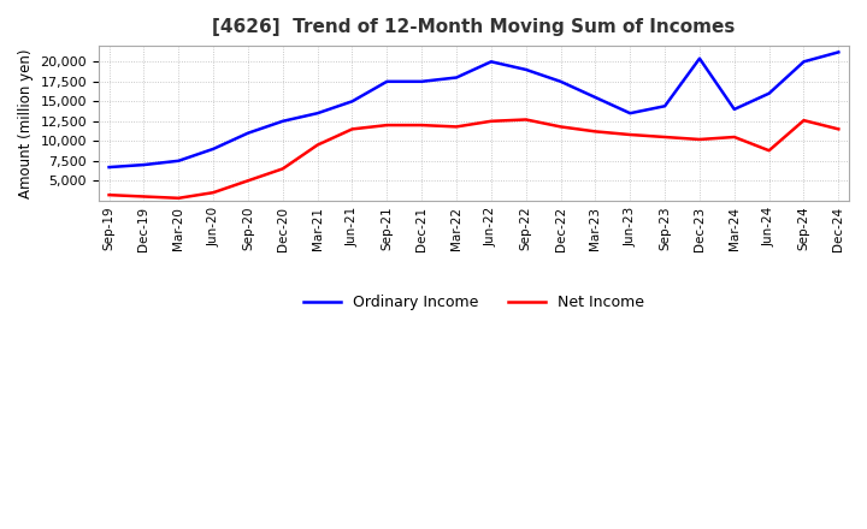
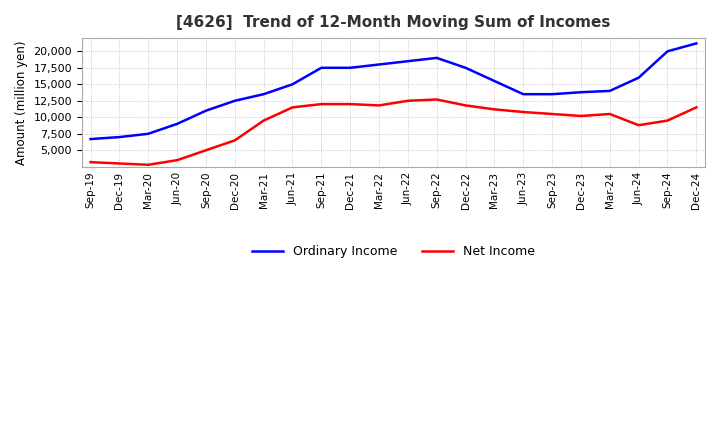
Ordinary Income/Jun-22: 20,000 -> 18,500
Ordinary Income/Sep-23: 14,400 -> 13,500
Ordinary Income/Dec-23: 20,400 -> 13,800
Net Income/Sep-24: 12,600 -> 9,500
